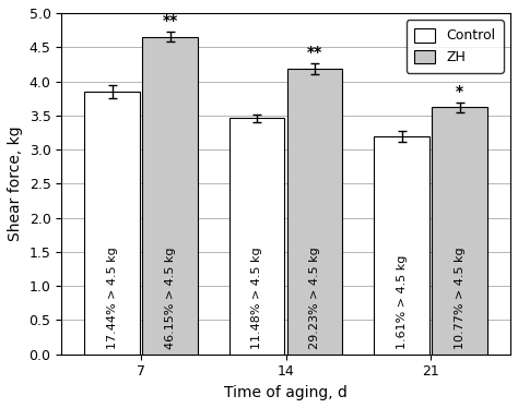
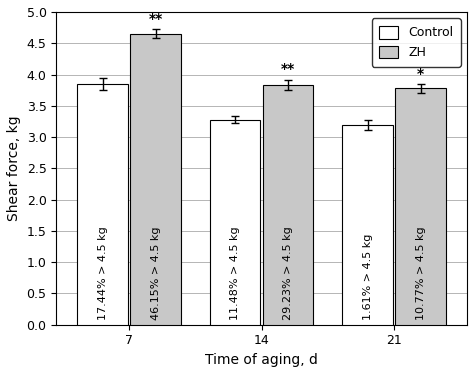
Control/14: 3.46 -> 3.28
ZH/14: 4.18 -> 3.84
ZH/21: 3.62 -> 3.78
